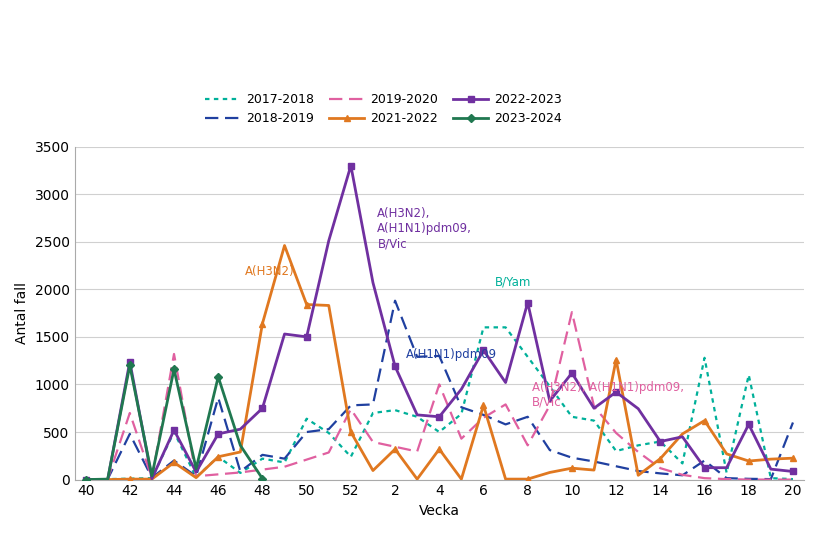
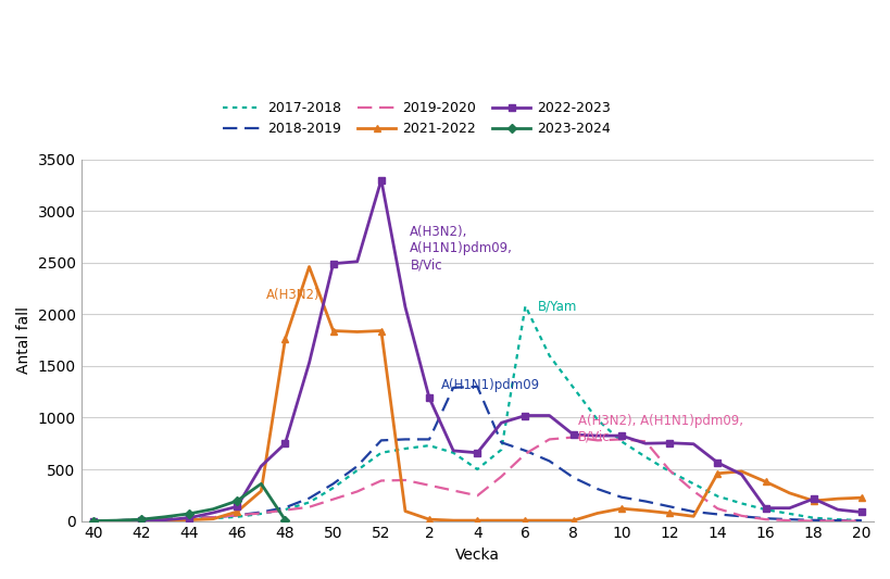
2018-2019/42: 480 -> 10
2019-2020/42: 700 -> 10
2022-2023/42: 1240 -> 0
2023-2024/42: 1200 -> 20
2017-2018/44: 500 -> 20
2018-2019/44: 200 -> 30
2019-2020/44: 1320 -> 20
2021-2022/44: 180 -> 10
2022-2023/44: 520 -> 30
2023-2024/44: 1160 -> 70
2017-2018/46: 240 -> 40
2018-2019/46: 860 -> 60
2021-2022/46: 240 -> 90
2022-2023/46: 480 -> 140
2023-2024/46: 1080 -> 200
2017-2018/48: 220 -> 110
2018-2019/48: 260 -> 130
2021-2022/48: 1640 -> 1760
2017-2018/50: 640 -> 320
2018-2019/50: 500 -> 360
2022-2023/50: 1500 -> 2490
2017-2018/52: 240 -> 660
2019-2020/52: 740 -> 390
2021-2022/52: 500 -> 1840
2018-2019/2: 1880 -> 790
2021-2022/2: 320 -> 20
2019-2020/4: 1000 -> 240
2021-2022/4: 320 -> 0
2017-2018/6: 1600 -> 2080
2021-2022/6: 780 -> 0
2022-2023/6: 1360 -> 1020
2018-2019/8: 660 -> 420
2019-2020/8: 360 -> 810
2022-2023/8: 1860 -> 840
2017-2018/10: 660 -> 770
2019-2020/10: 1760 -> 790
2022-2023/10: 1120 -> 820
2017-2018/12: 300 -> 480
2021-2022/12: 1260 -> 80
2022-2023/12: 920 -> 760
2017-2018/14: 400 -> 240
2021-2022/14: 220 -> 460
2022-2023/14: 400 -> 560
2017-2018/16: 1280 -> 110
2018-2019/16: 200 -> 20
2021-2022/16: 620 -> 380
2017-2018/18: 1100 -> 30
2022-2023/18: 580 -> 220
2018-2019/20: 600 -> 0
